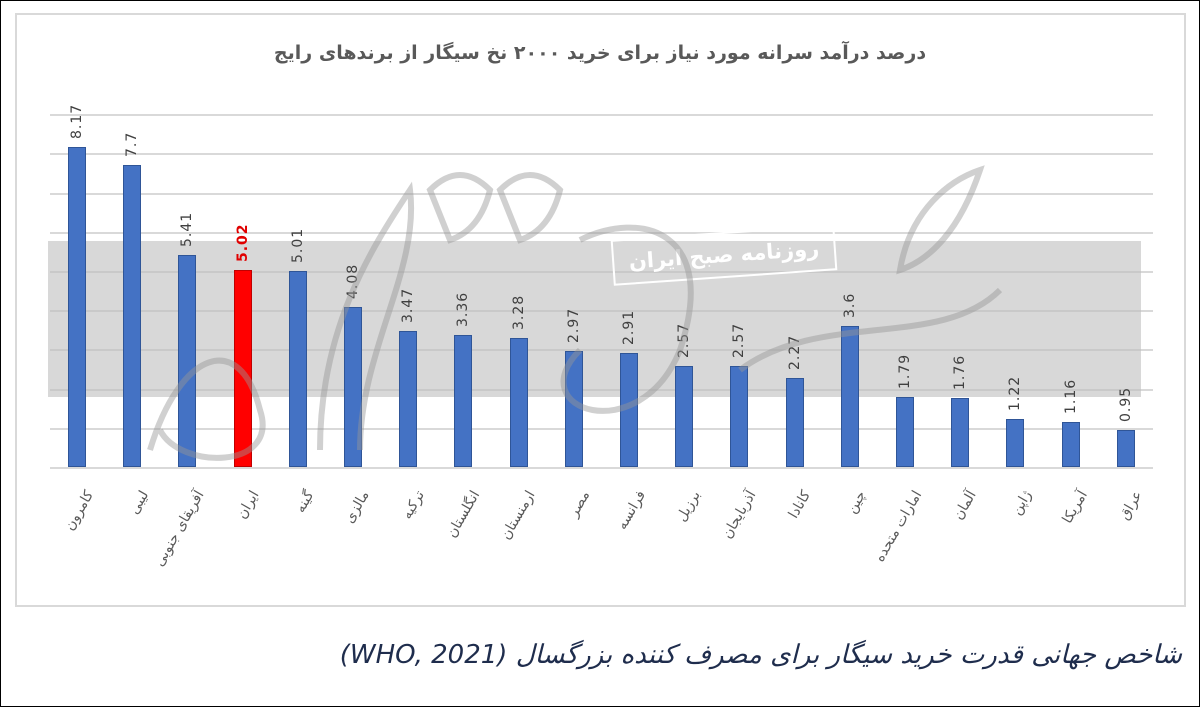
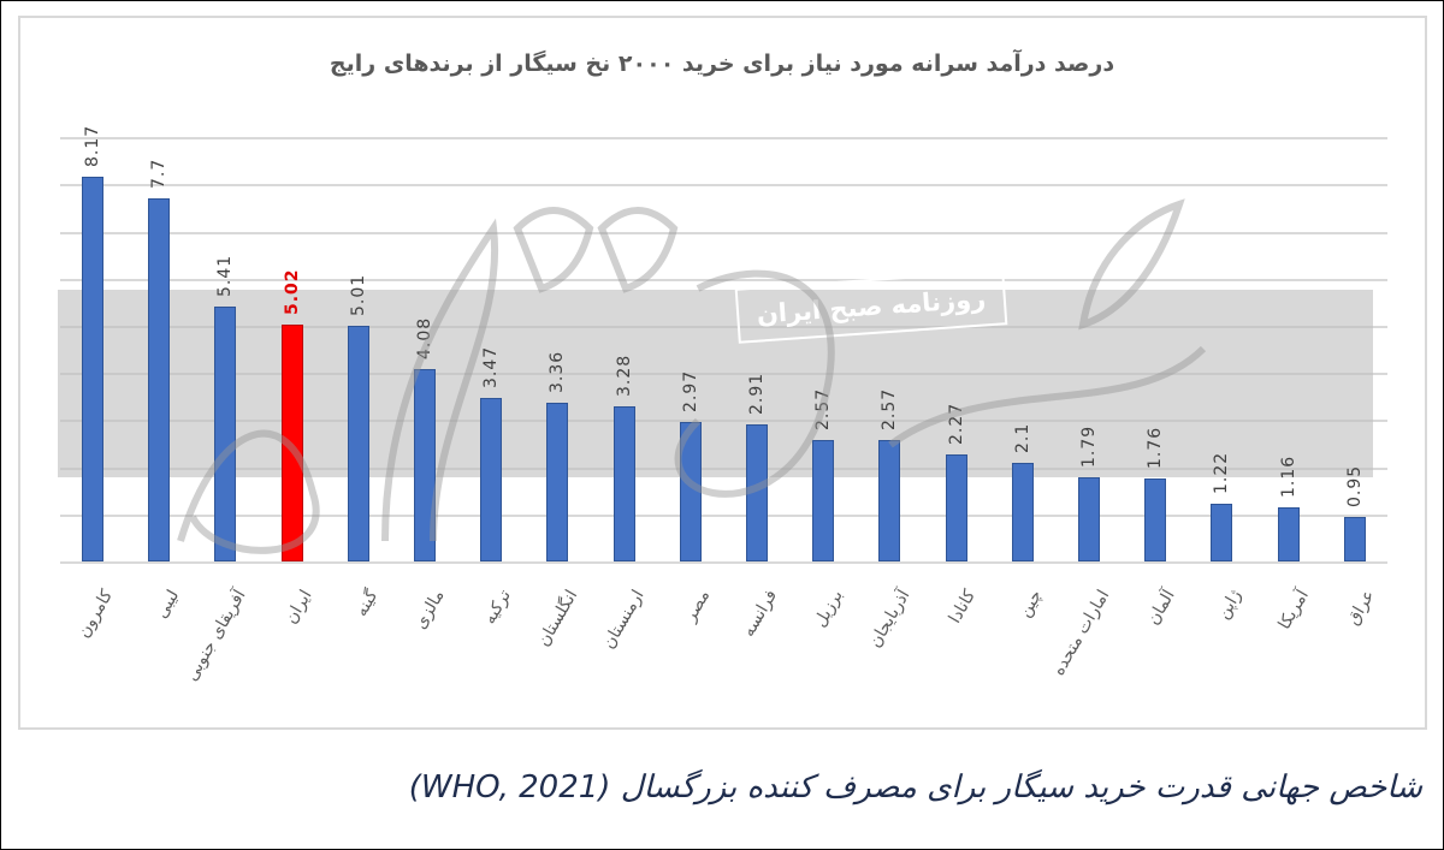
چین: 3.6 -> 2.1
